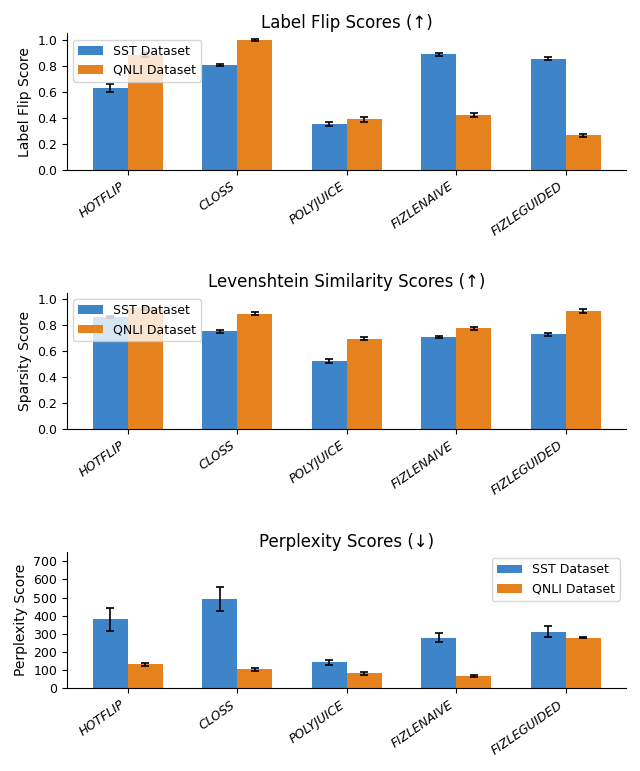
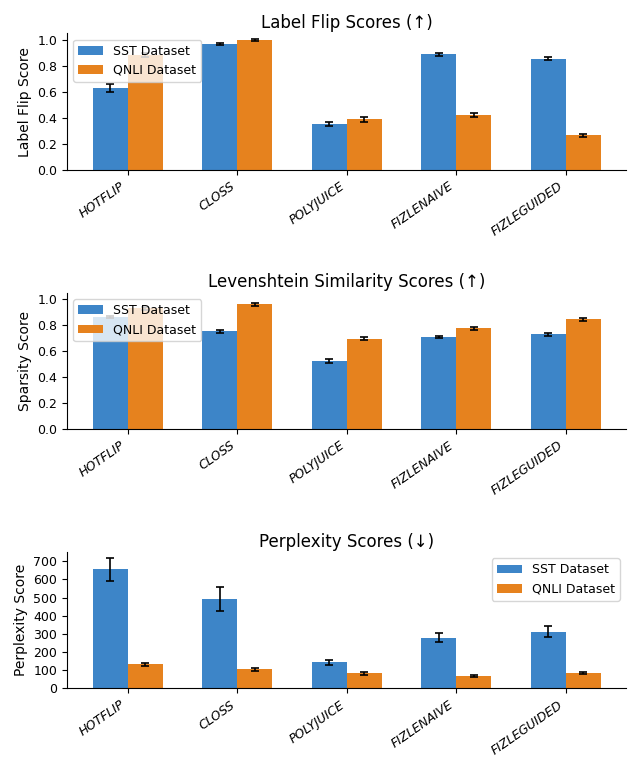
Label Flip Scores (↑)/SST Dataset/CLOSS: 0.81 -> 0.97
Levenshtein Similarity Scores (↑)/QNLI Dataset/CLOSS: 0.89 -> 0.96
Levenshtein Similarity Scores (↑)/QNLI Dataset/FIZLEGUIDED: 0.91 -> 0.84
Perplexity Scores (↓)/SST Dataset/HOTFLIP: 380 -> 660
Perplexity Scores (↓)/QNLI Dataset/FIZLEGUIDED: 280 -> 80
